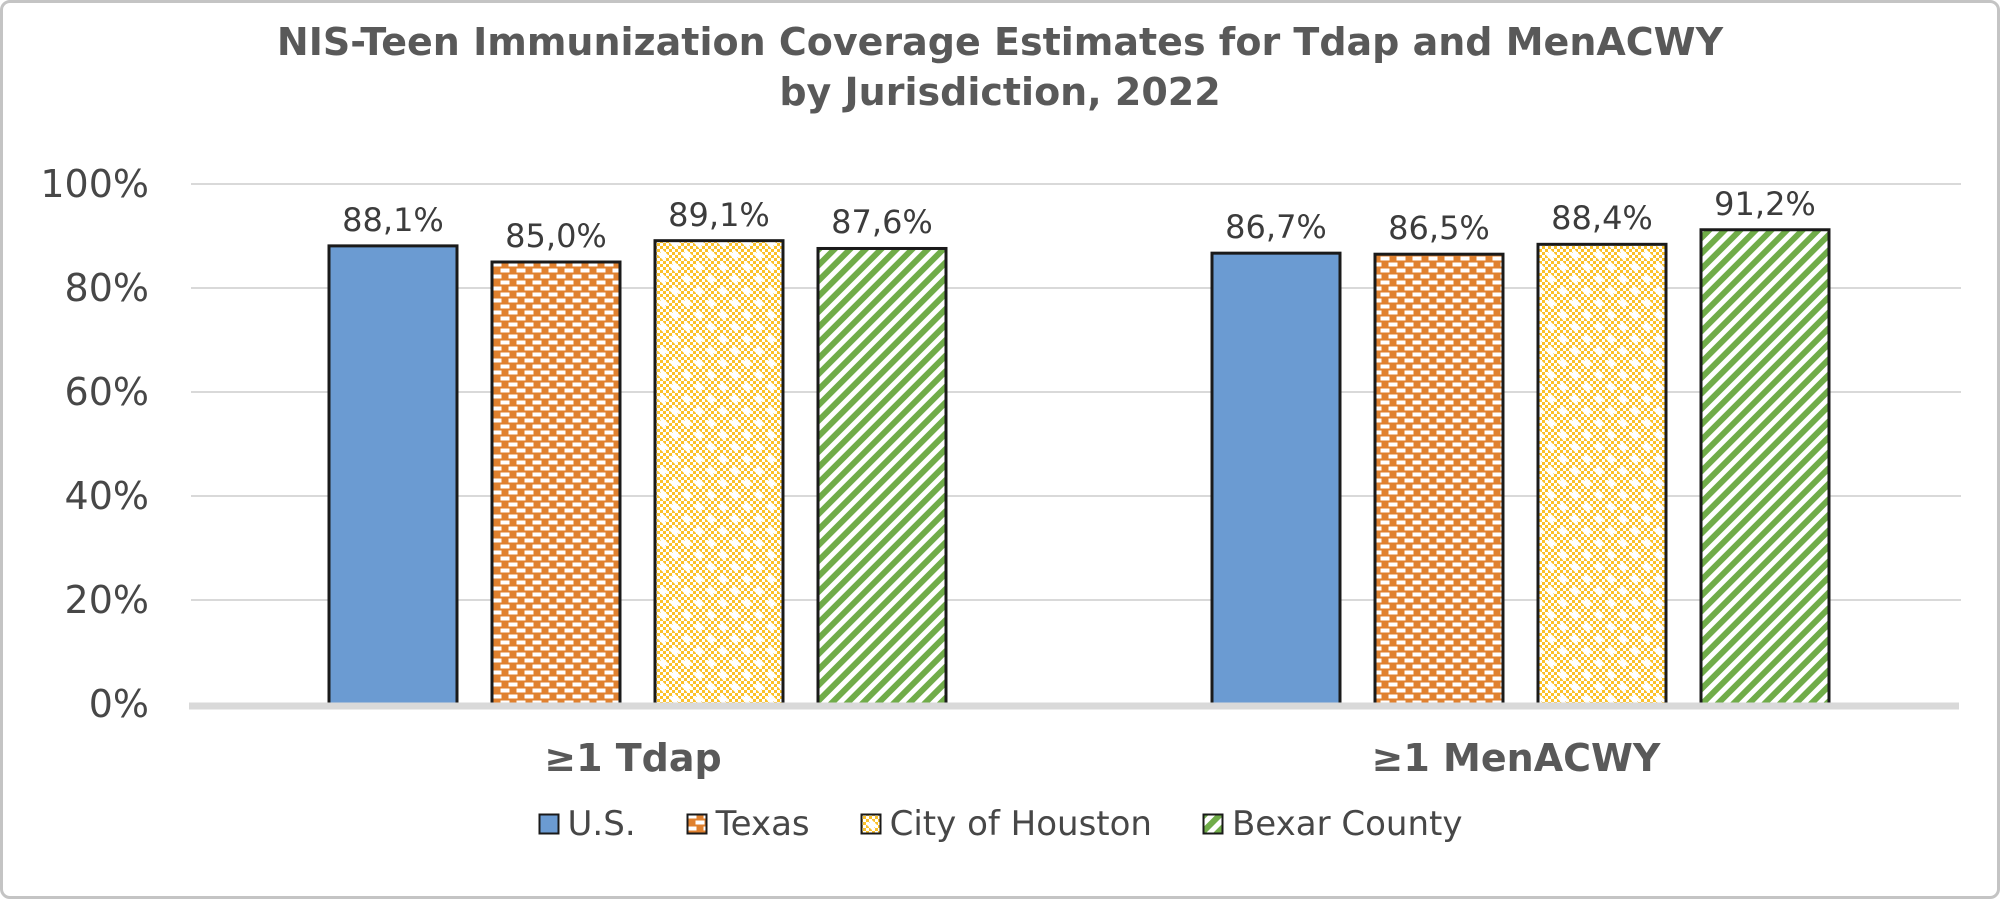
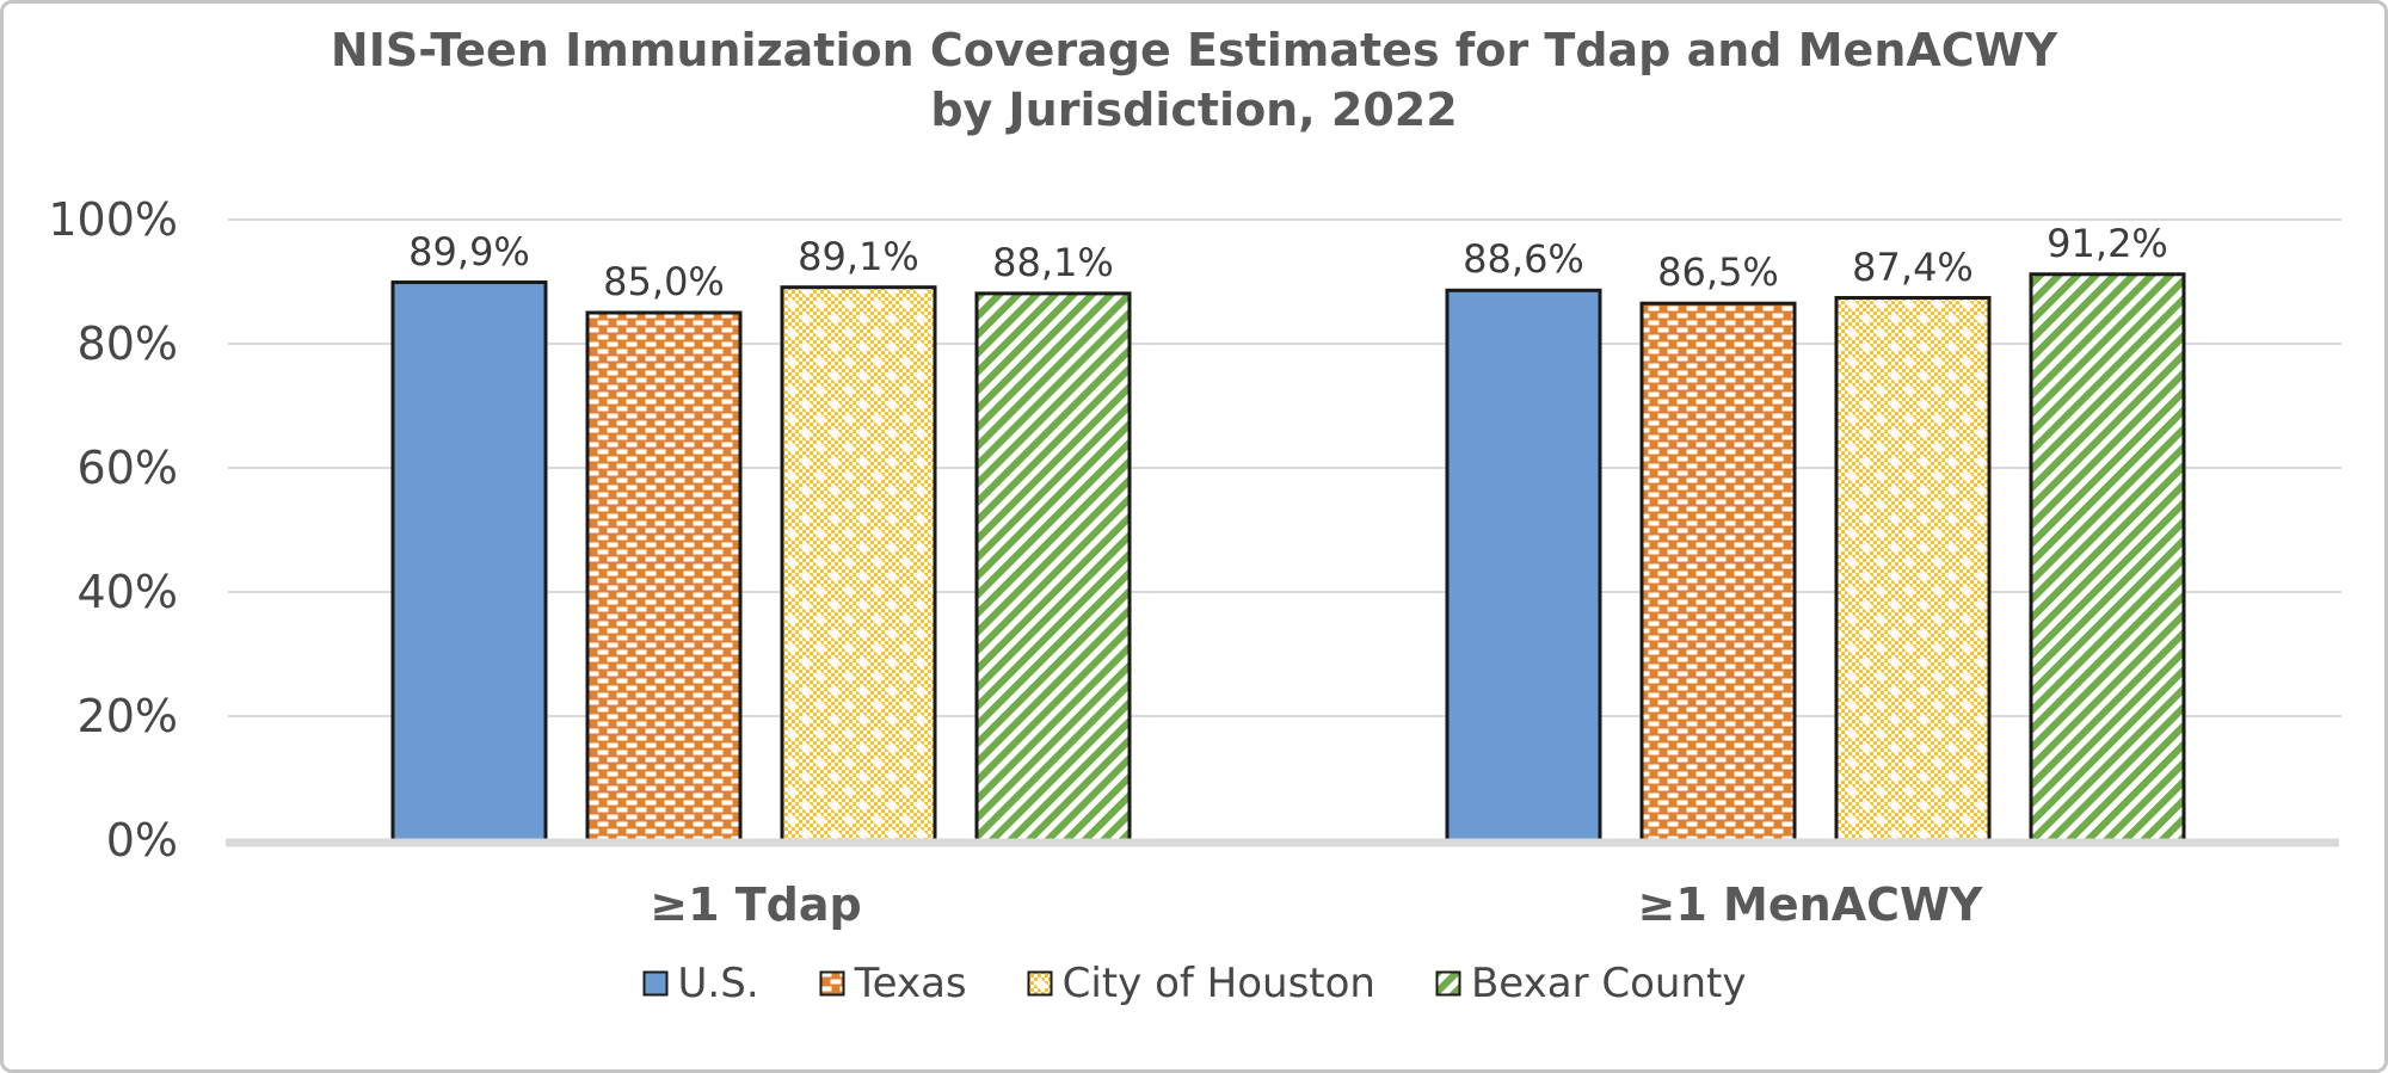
U.S./≥1 Tdap: 88,1% -> 89,9%
Bexar County/≥1 Tdap: 87,6% -> 88,1%
U.S./≥1 MenACWY: 86,7% -> 88,6%
City of Houston/≥1 MenACWY: 88,4% -> 87,4%
